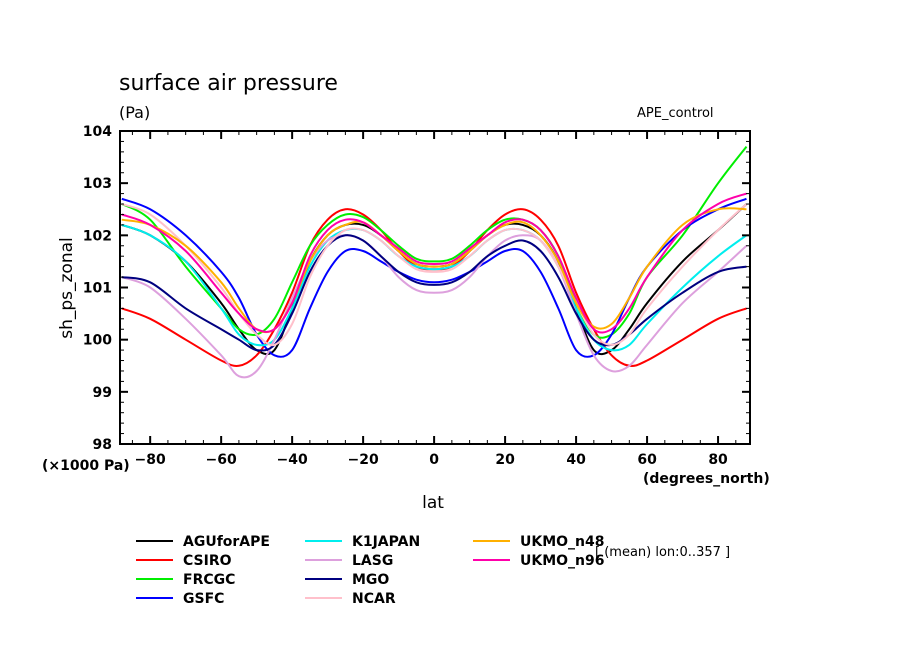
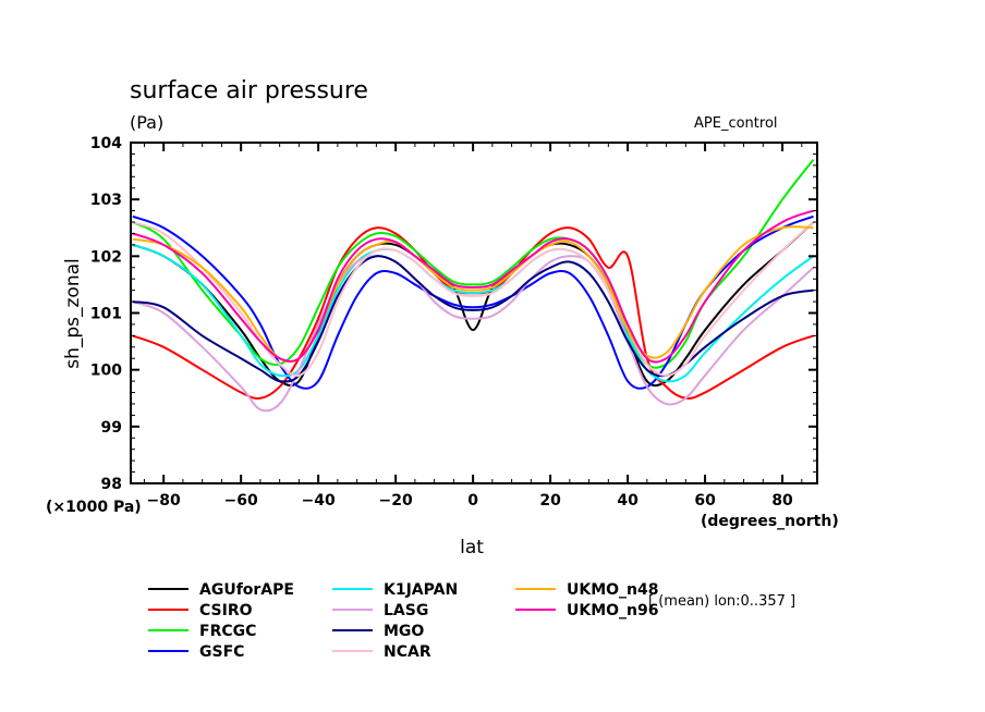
AGUforAPE/0: 101.4 -> 100.7
CSIRO/40: 100.9 -> 102.0
